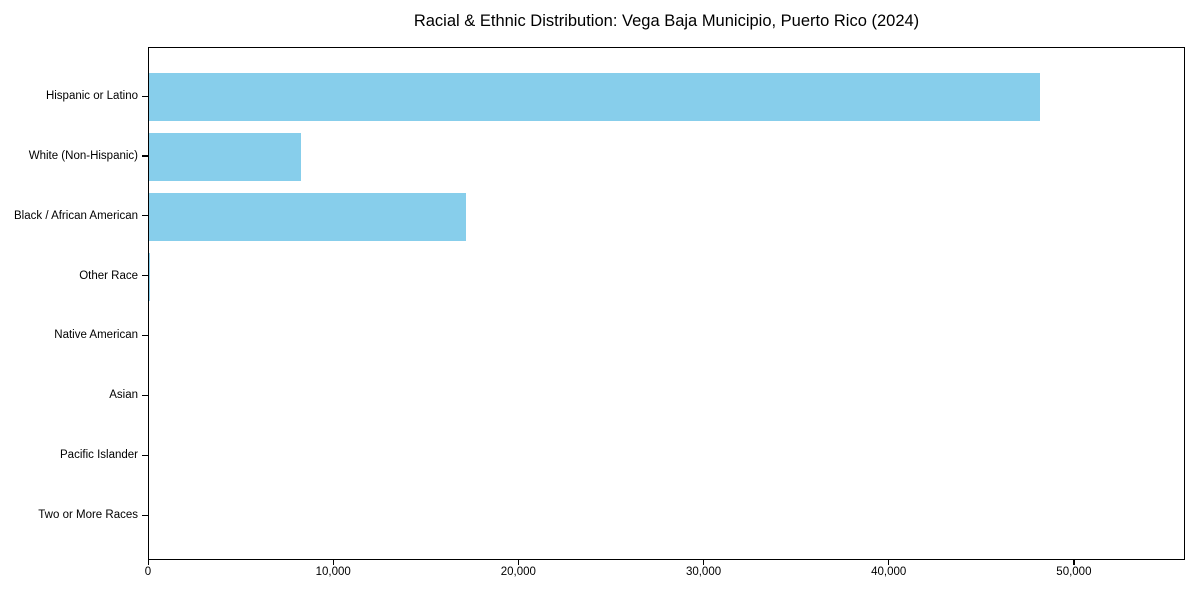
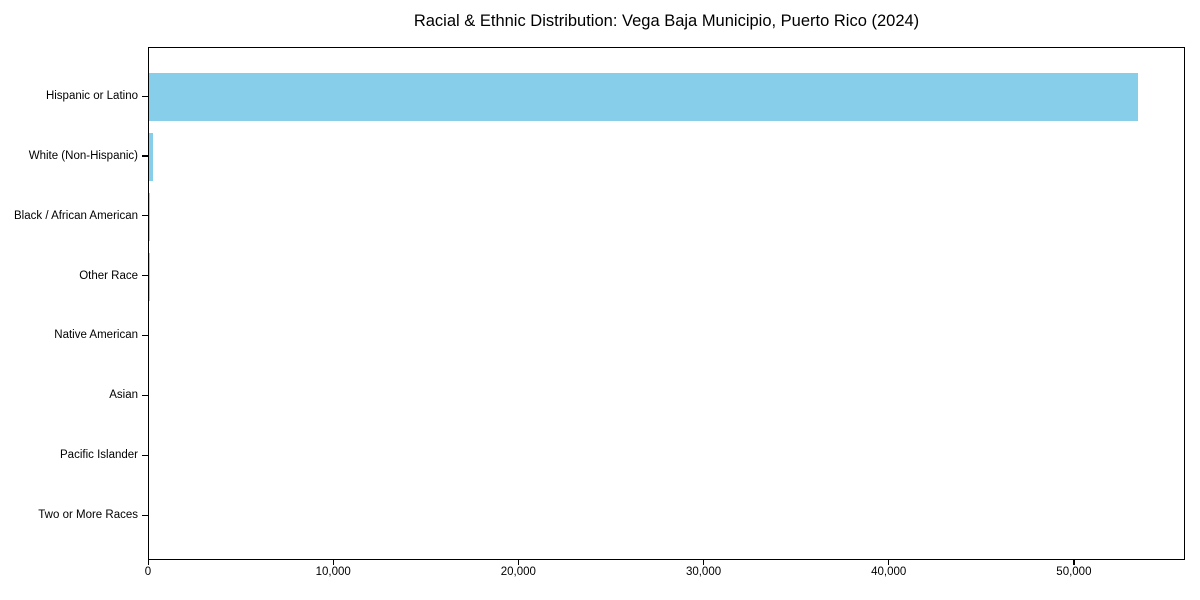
Hispanic or Latino: 48100 -> 53400
White (Non-Hispanic): 8200 -> 200
Black / African American: 17100 -> 100
